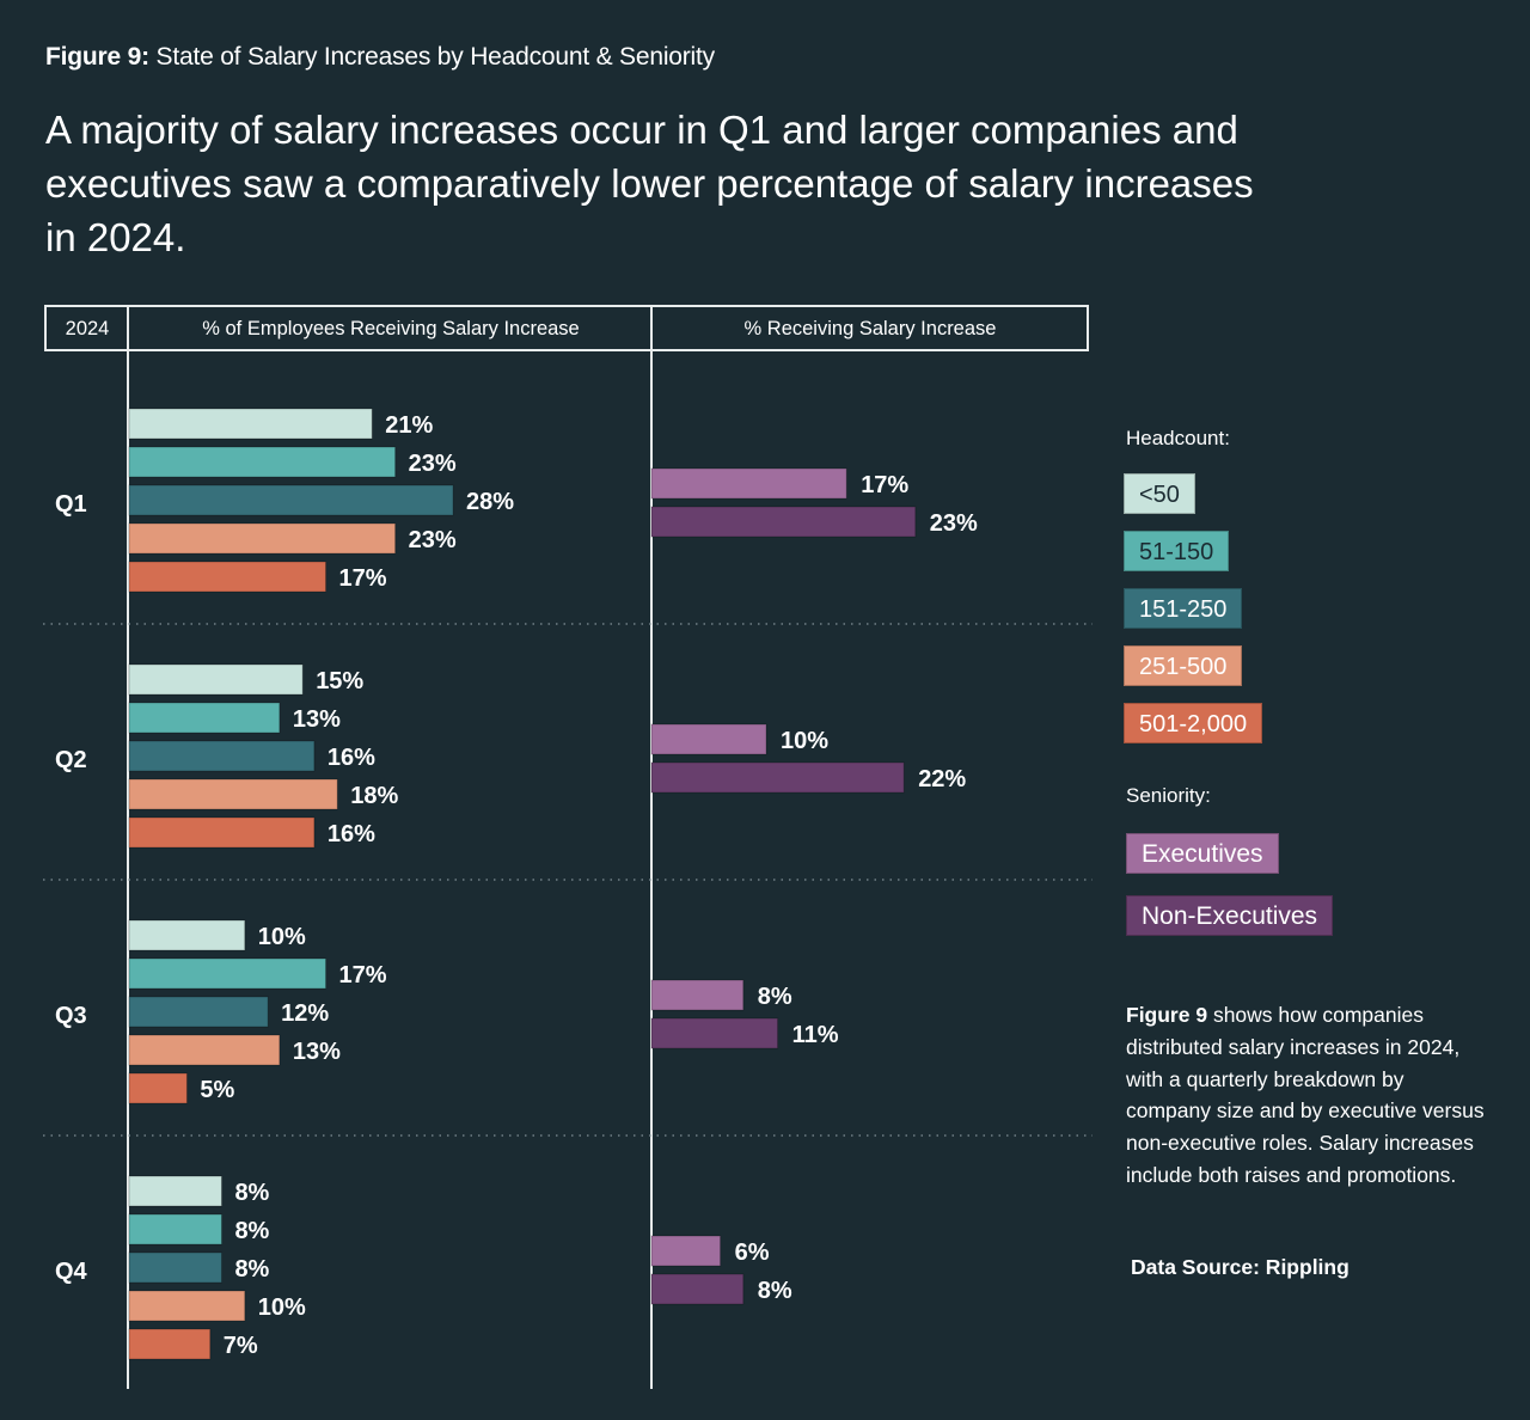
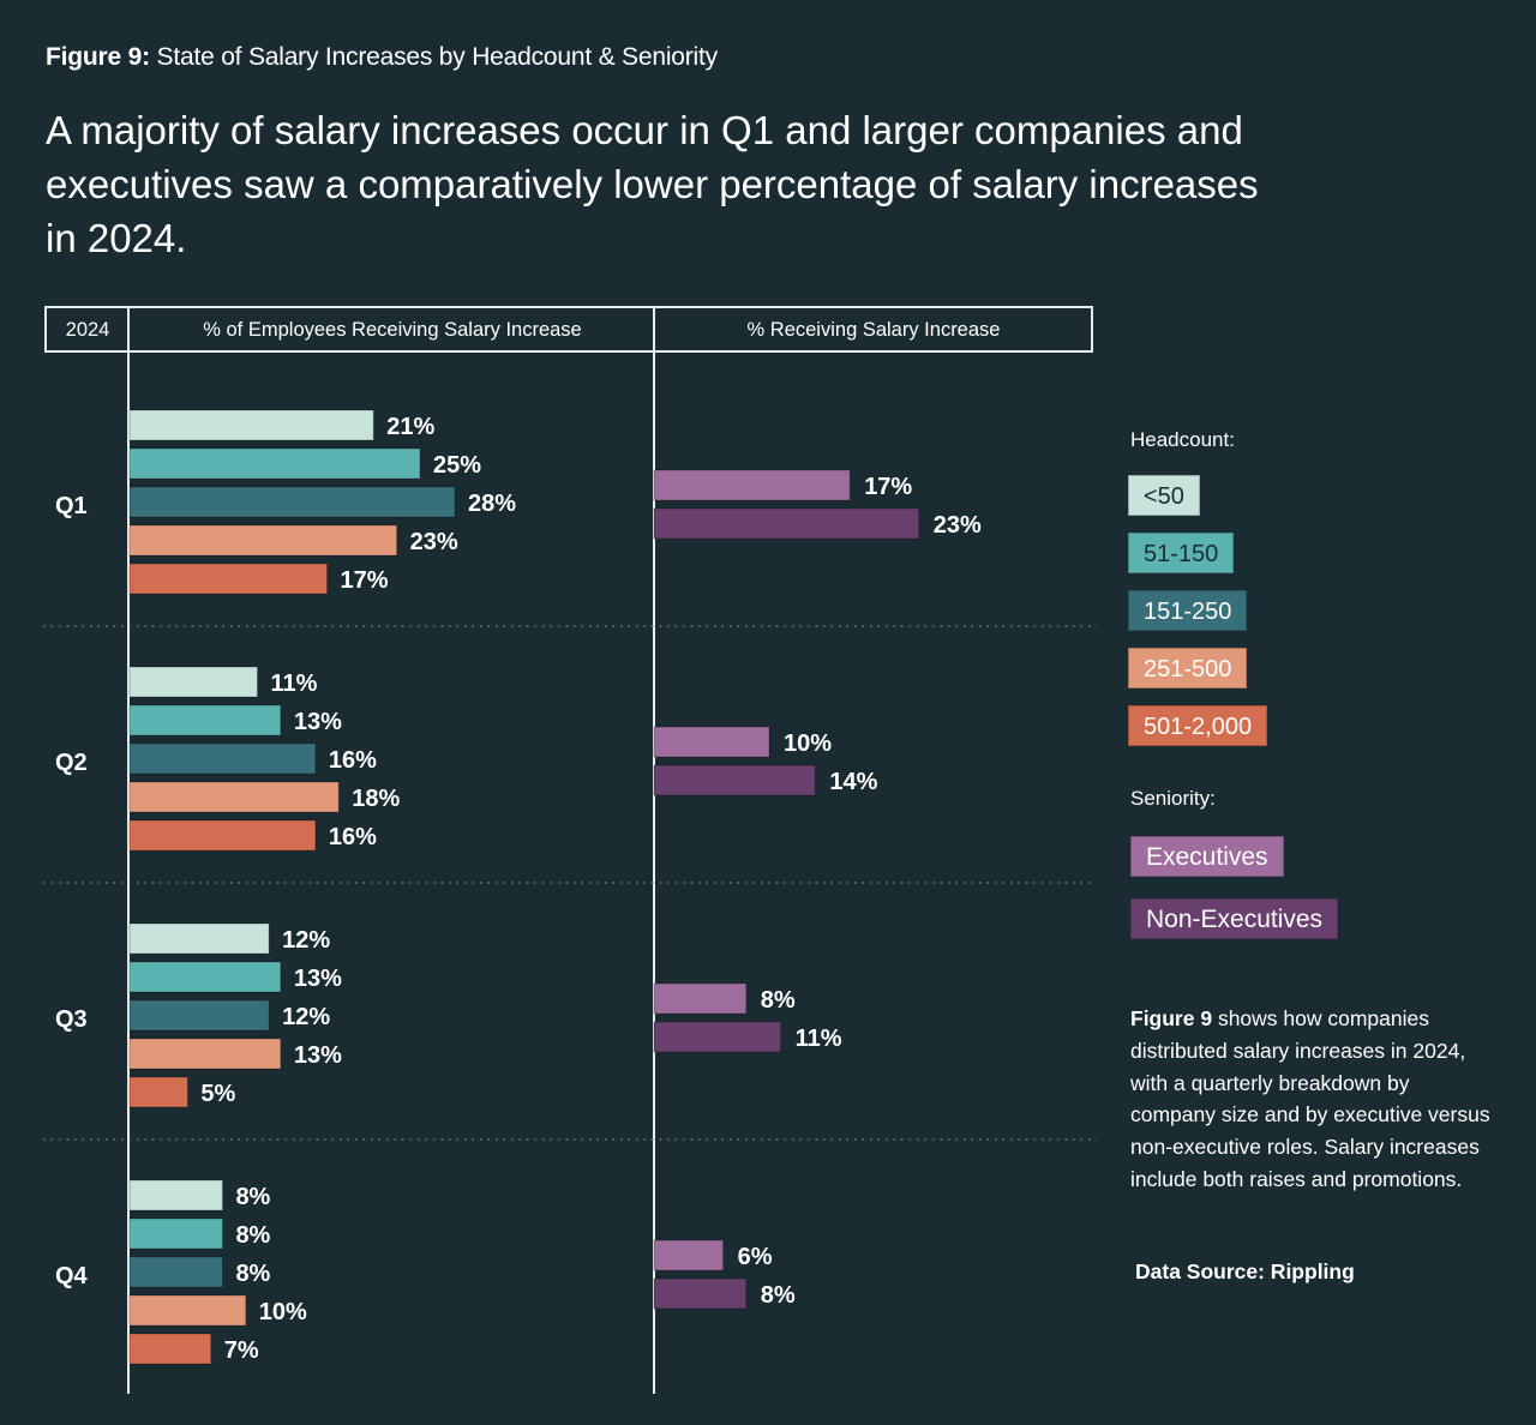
% of Employees Receiving Salary Increase/51-150/Q1: 23% -> 25%
% of Employees Receiving Salary Increase/<50/Q2: 15% -> 11%
% of Employees Receiving Salary Increase/<50/Q3: 10% -> 12%
% of Employees Receiving Salary Increase/51-150/Q3: 17% -> 13%
% Receiving Salary Increase/Non-Executives/Q2: 22% -> 14%
